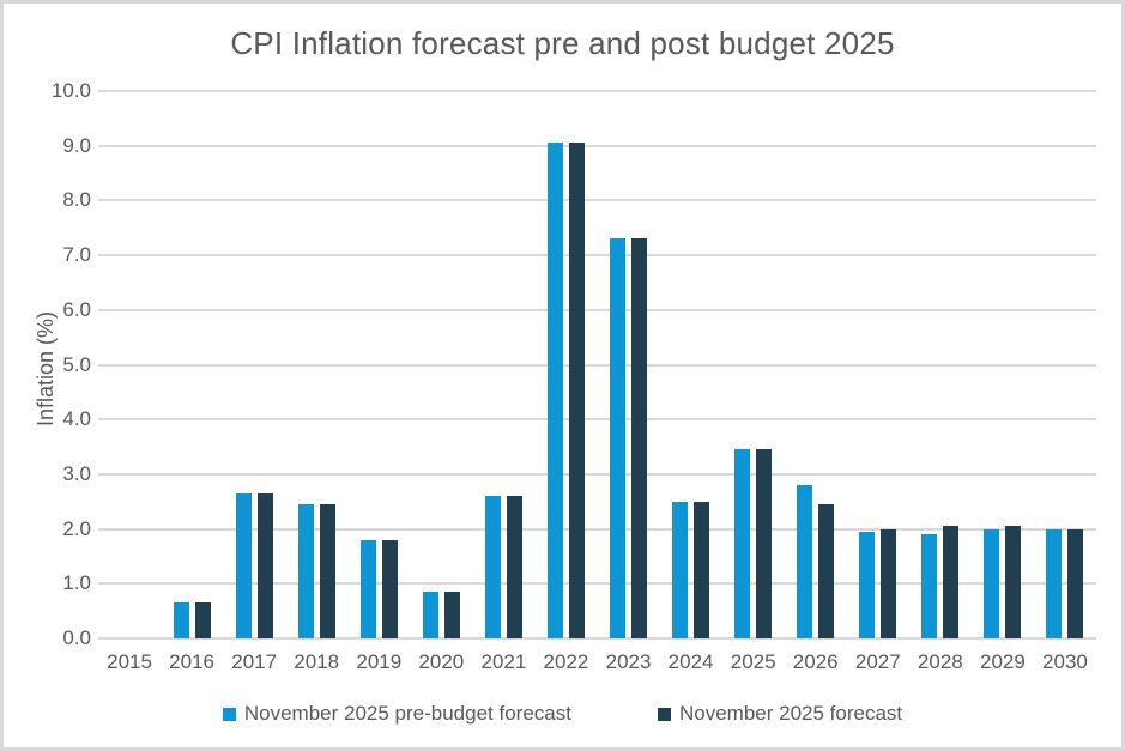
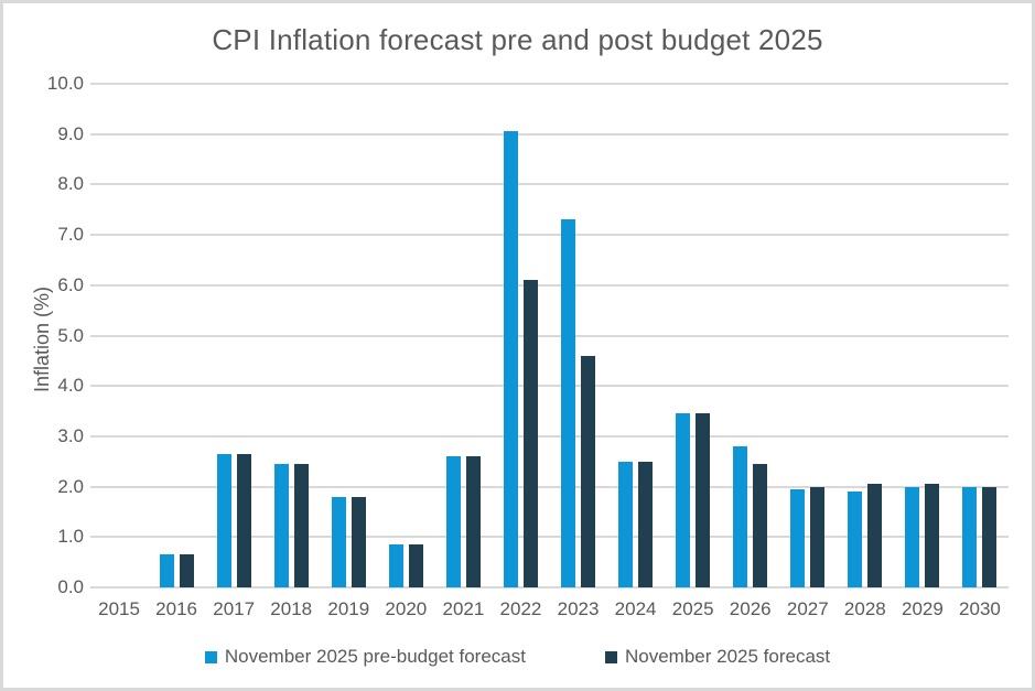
November 2025 forecast/2022: 9.1 -> 6.1
November 2025 forecast/2023: 7.3 -> 4.6
